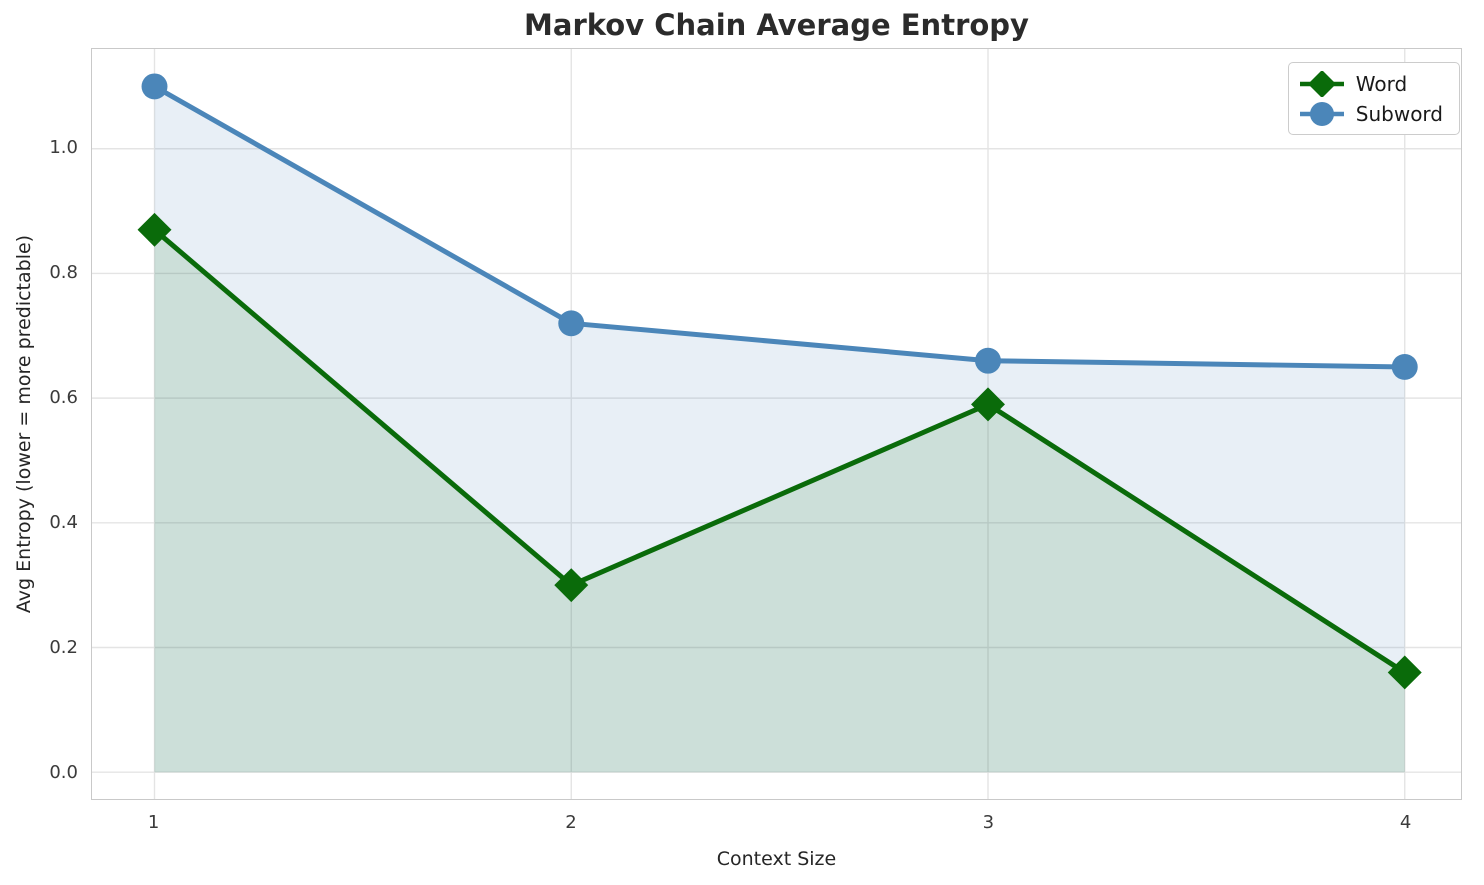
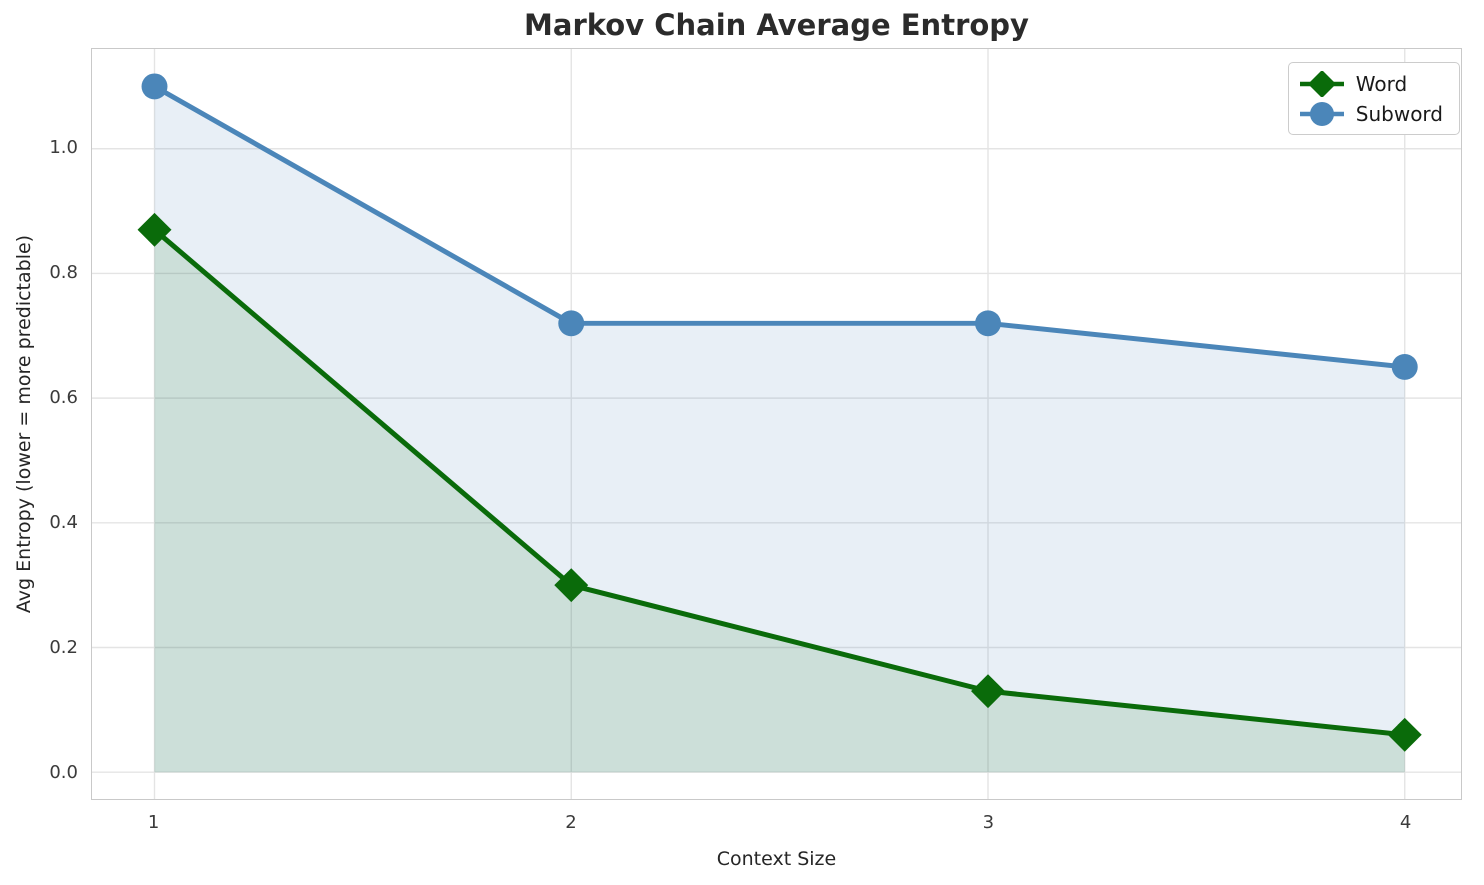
Word/3: 0.59 -> 0.13
Subword/3: 0.66 -> 0.72
Word/4: 0.16 -> 0.06
